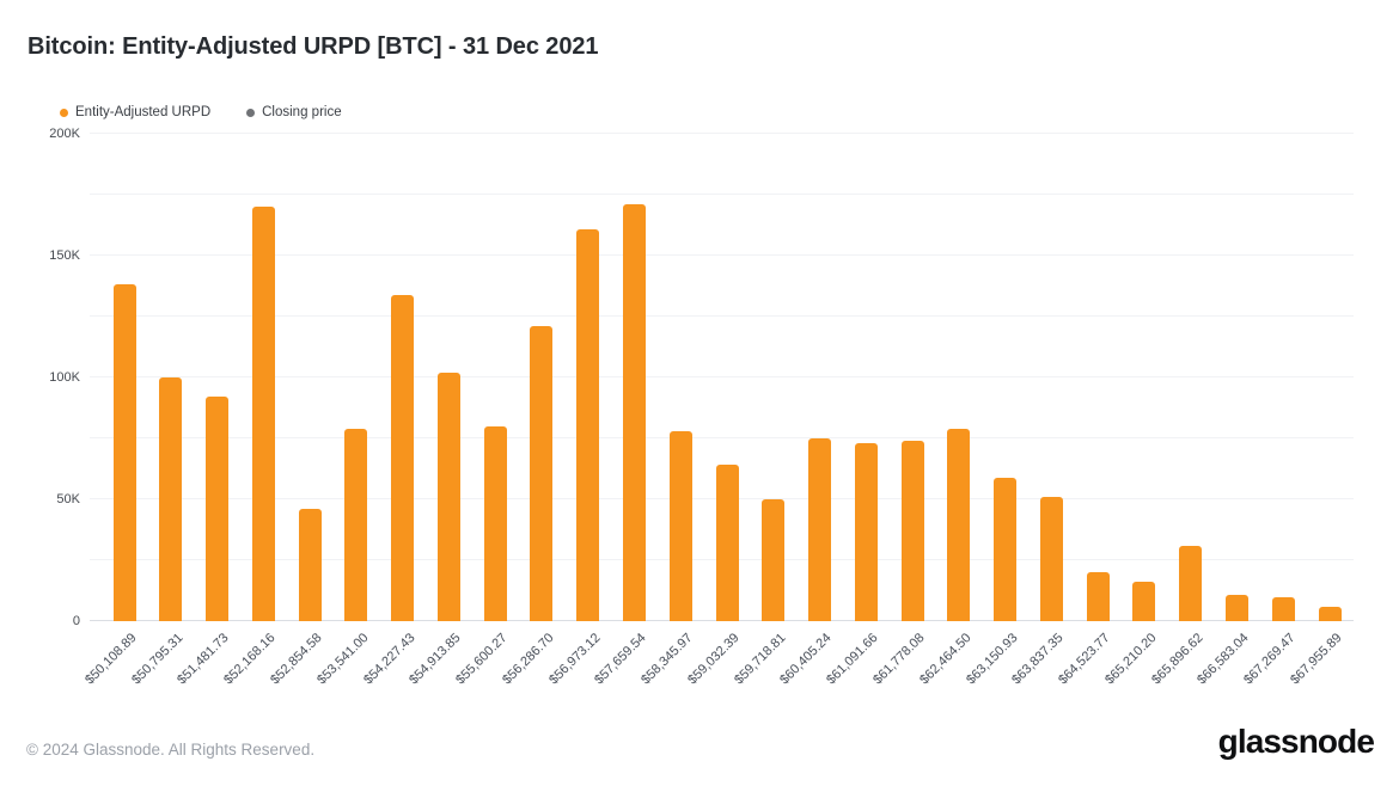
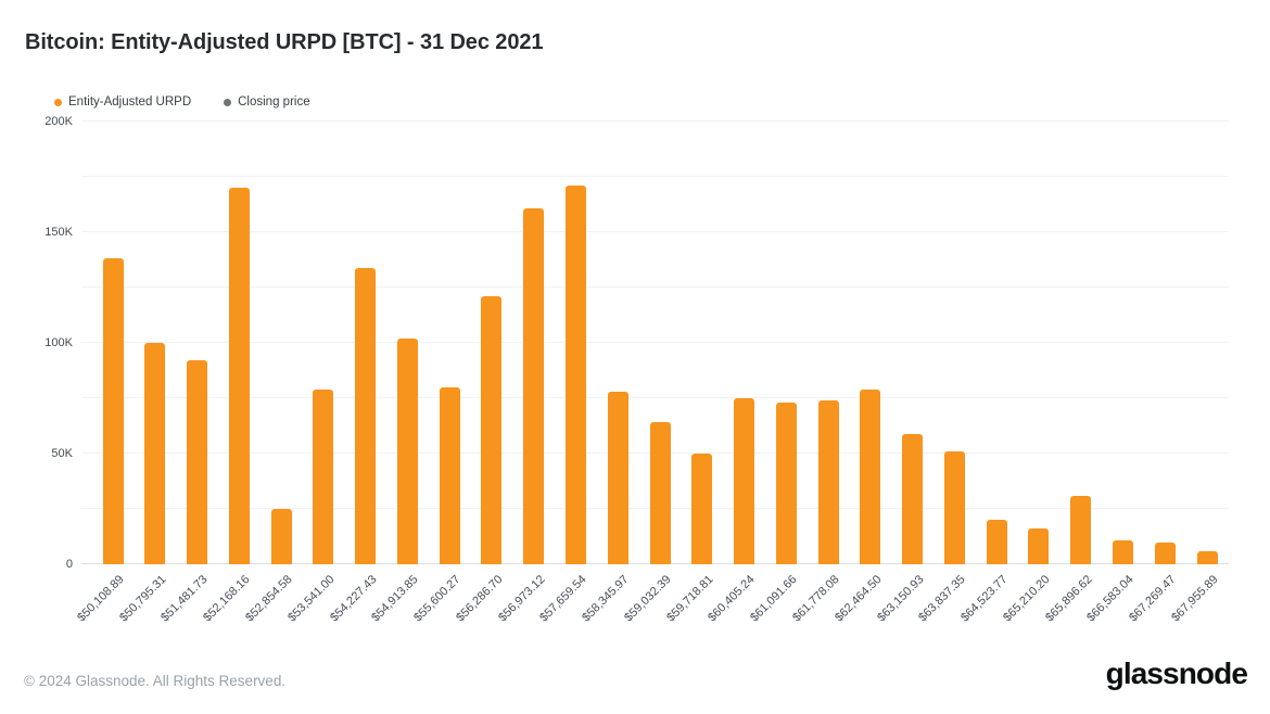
$52,854.58: 46K -> 25K
